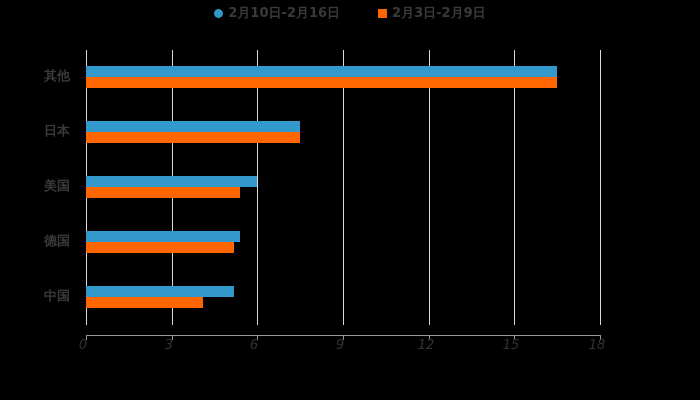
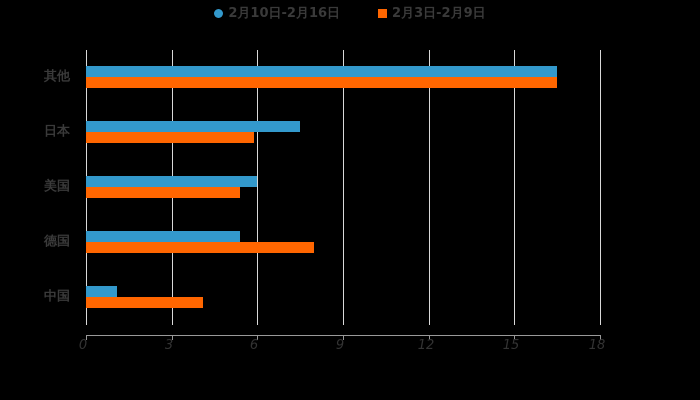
2月3日-2月9日/日本: 7.5 -> 5.9
2月3日-2月9日/德国: 5.2 -> 8.0
2月10日-2月16日/中国: 5.2 -> 1.1
